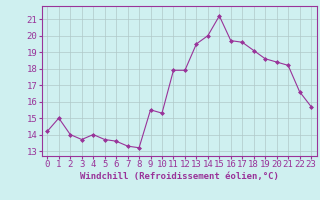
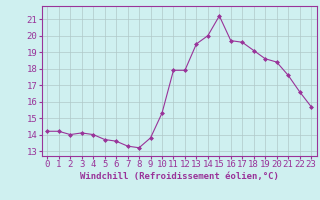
1: 15.0 -> 14.2
3: 13.7 -> 14.1
9: 15.5 -> 13.8
21: 18.2 -> 17.6
